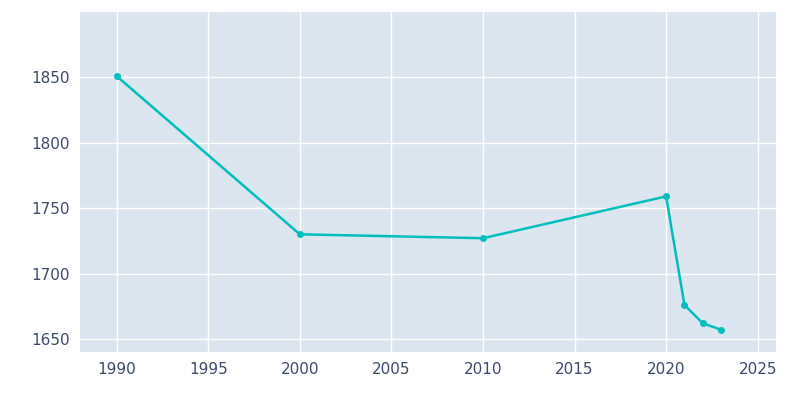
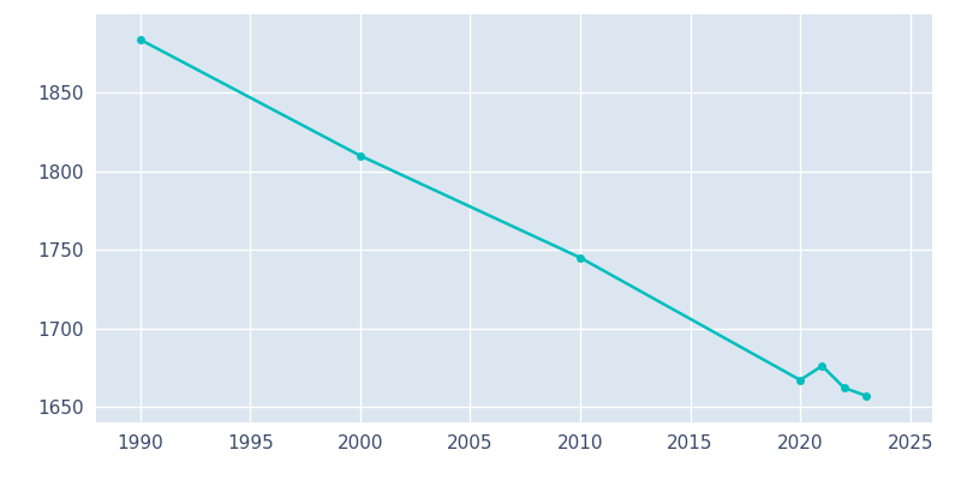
1990: 1851 -> 1884
2000: 1730 -> 1810
2010: 1727 -> 1745
2020: 1759 -> 1667
